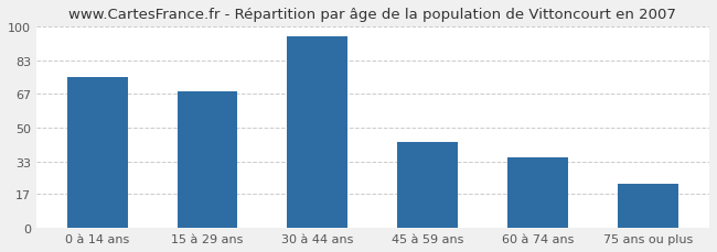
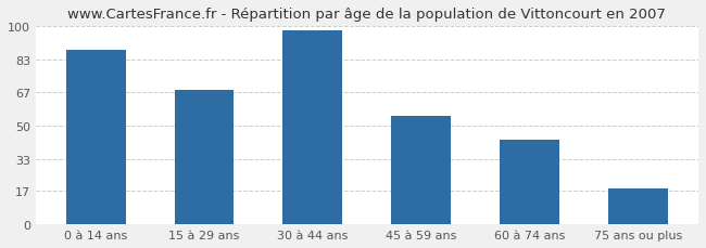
0 à 14 ans: 75 -> 88
30 à 44 ans: 95 -> 98
45 à 59 ans: 43 -> 55
60 à 74 ans: 35 -> 43
75 ans ou plus: 22 -> 18
